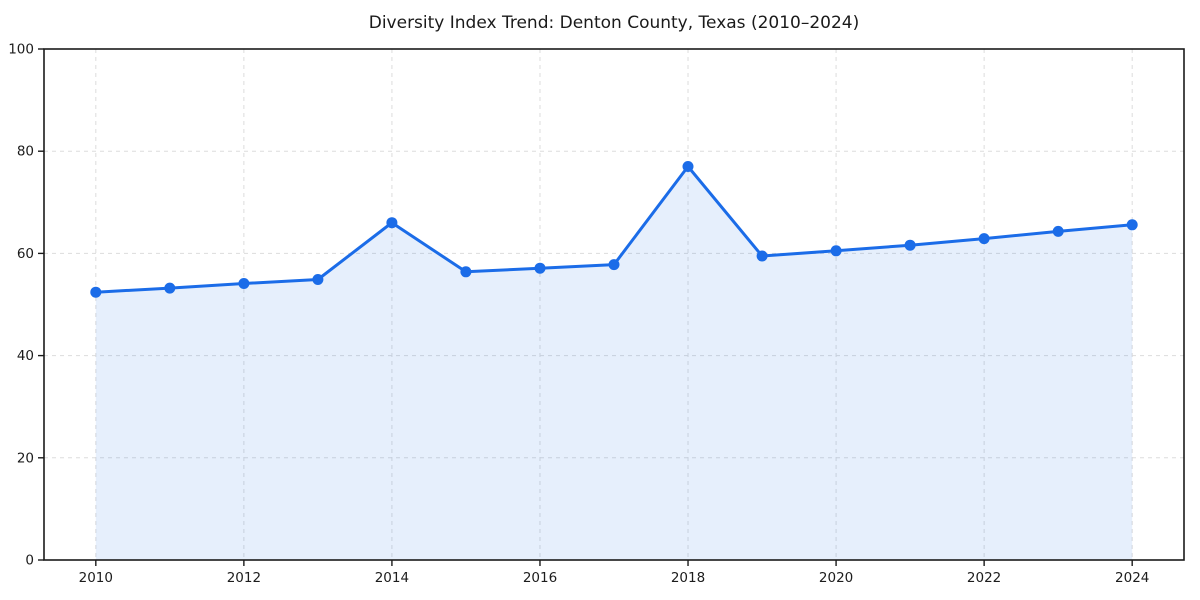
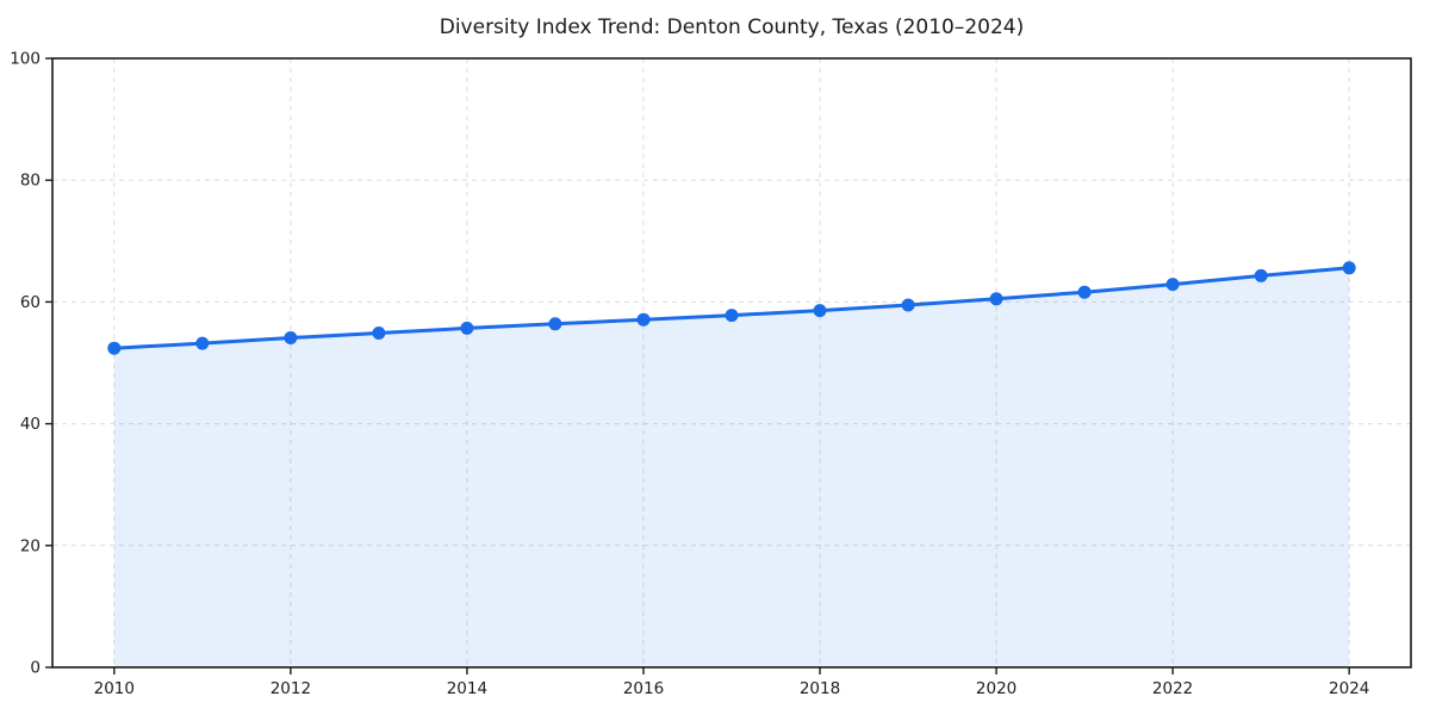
2014: 66 -> 56
2018: 77 -> 59
